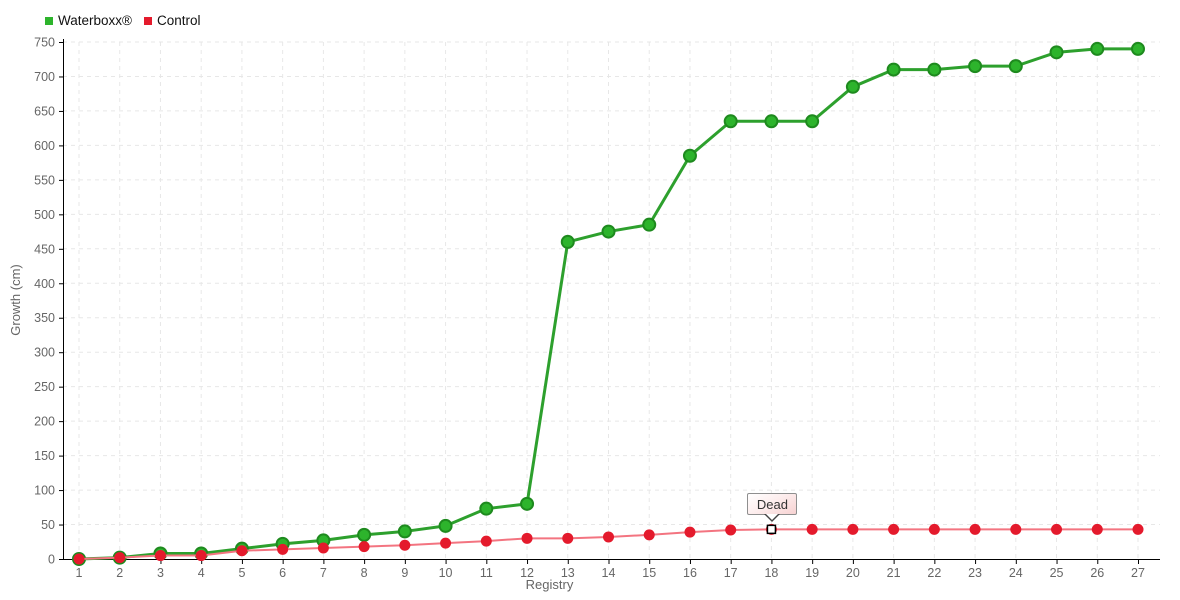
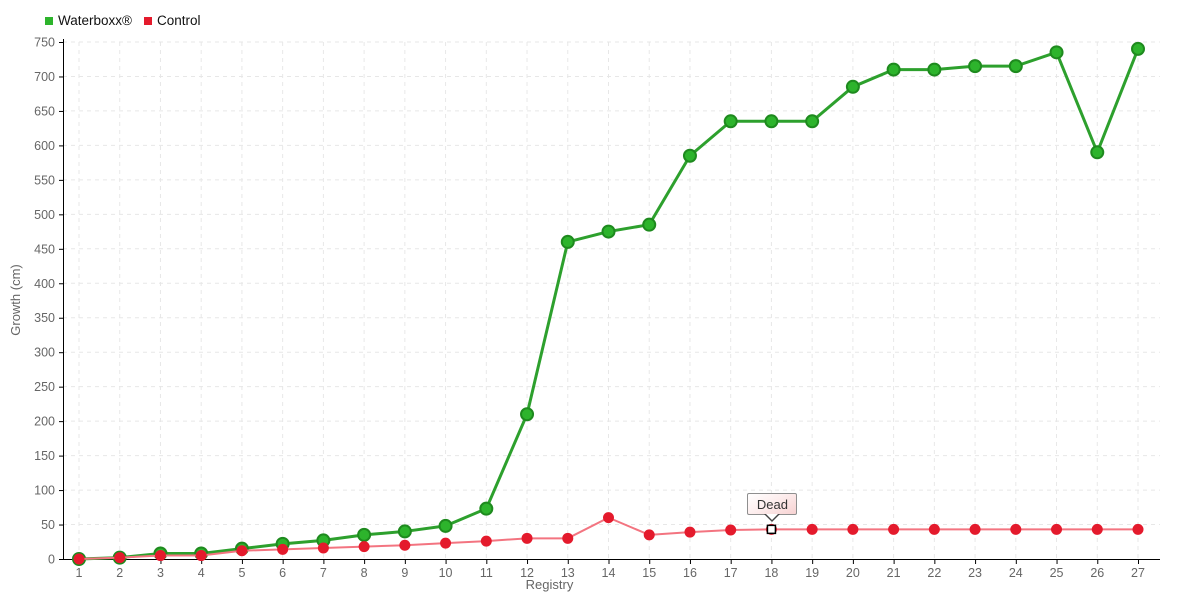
Waterboxx®/12: 80 -> 210
Control/14: 30 -> 60
Waterboxx®/26: 740 -> 590
